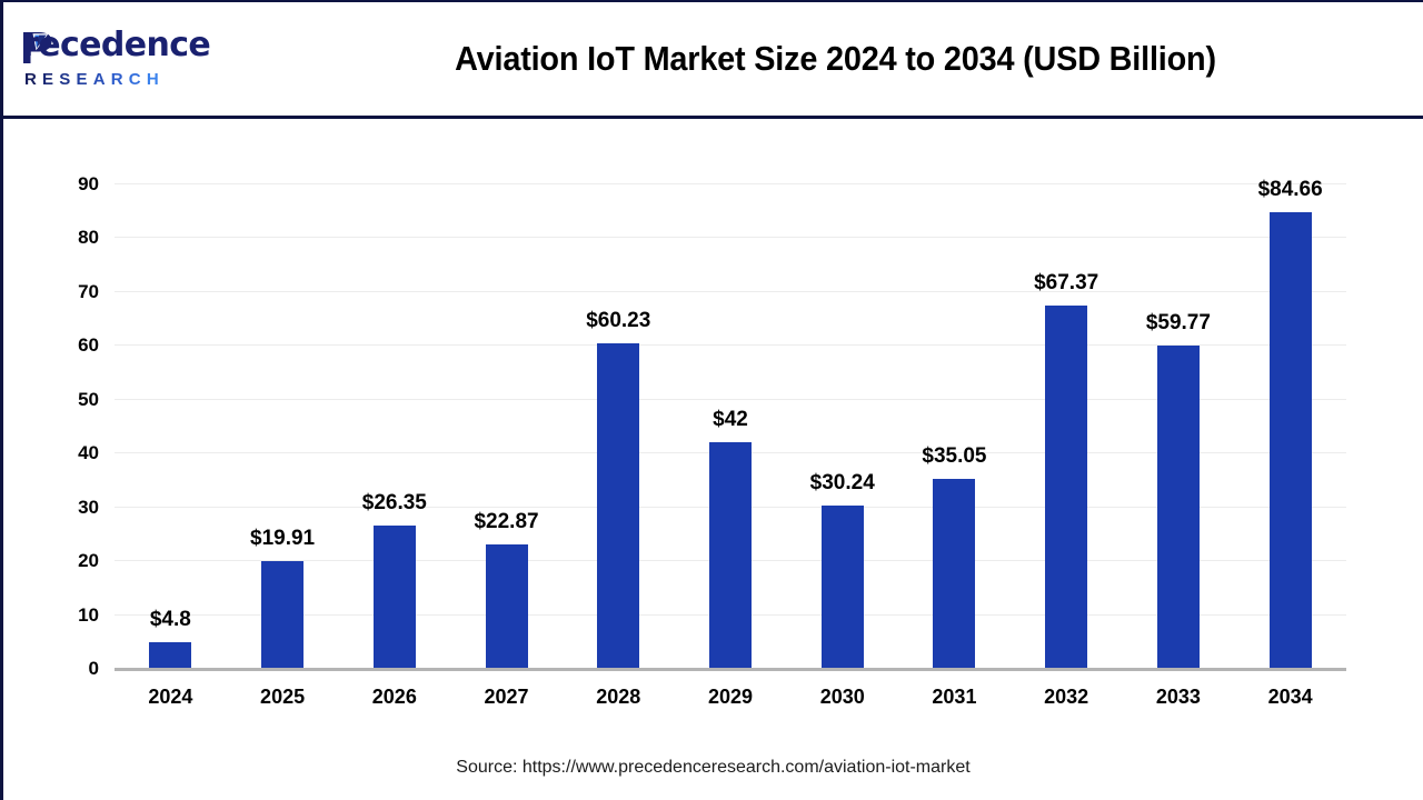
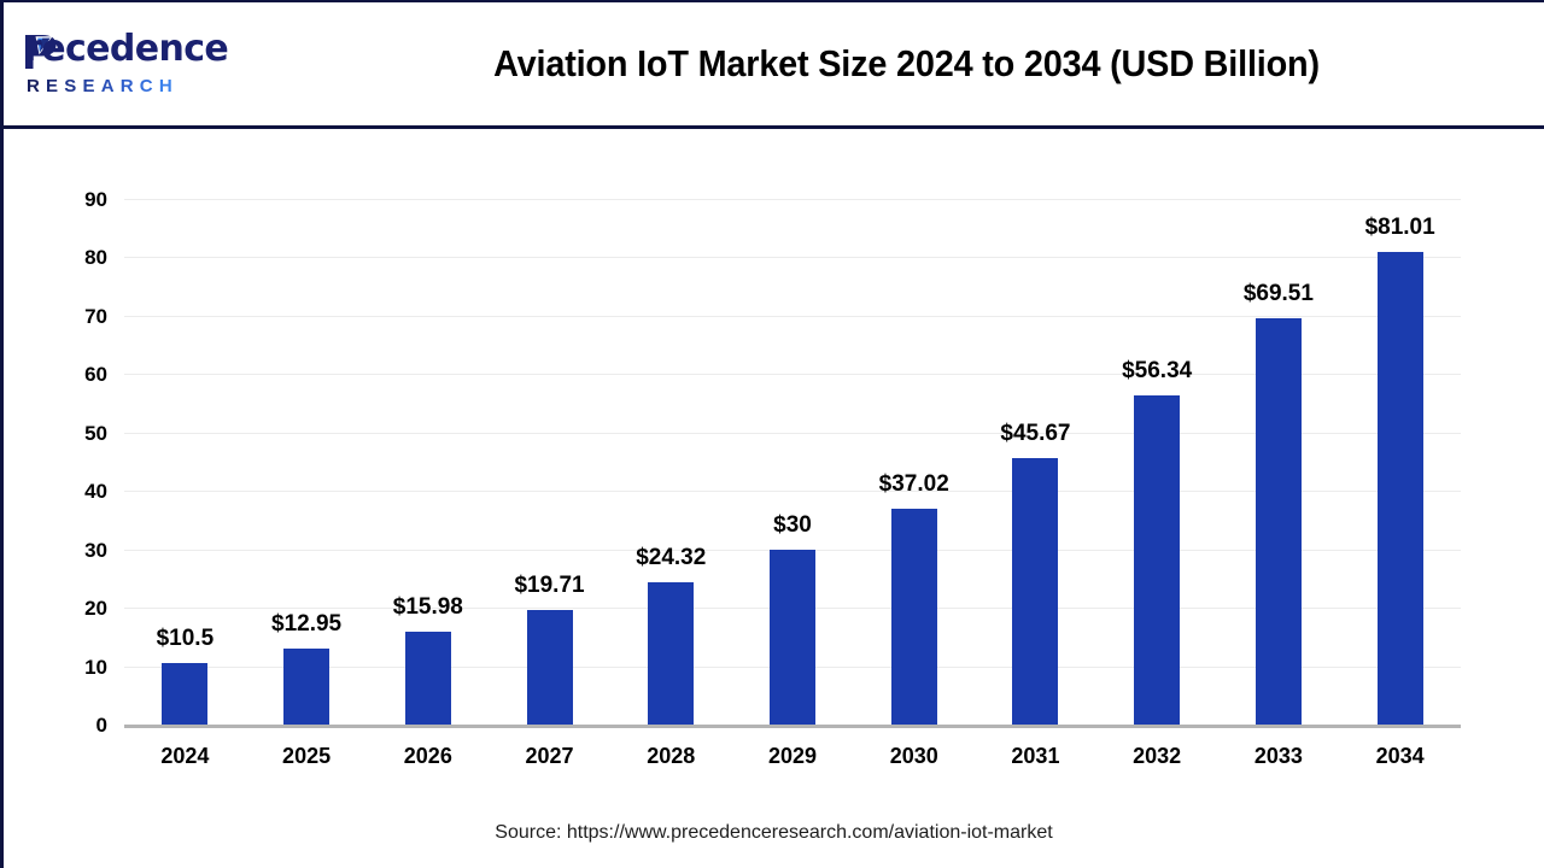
2024: $4.8 -> $10.5
2025: $19.91 -> $12.95
2026: $26.35 -> $15.98
2027: $22.87 -> $19.71
2028: $60.23 -> $24.32
2029: $42 -> $30
2030: $30.24 -> $37.02
2031: $35.05 -> $45.67
2032: $67.37 -> $56.34
2033: $59.77 -> $69.51
2034: $84.66 -> $81.01
